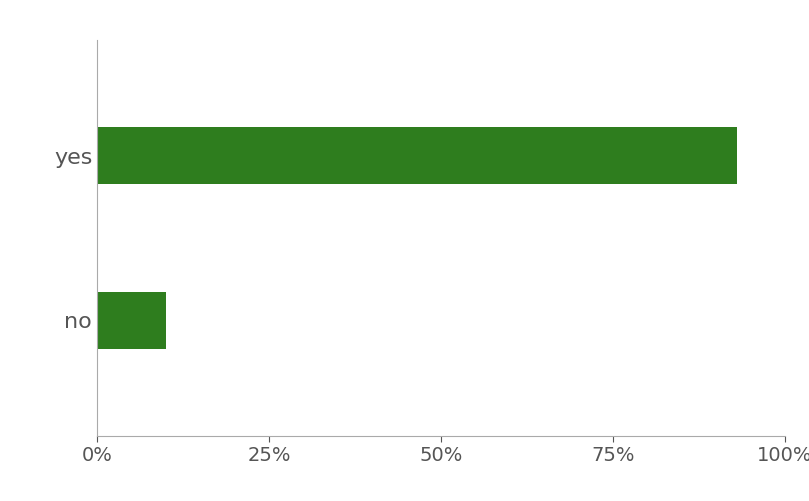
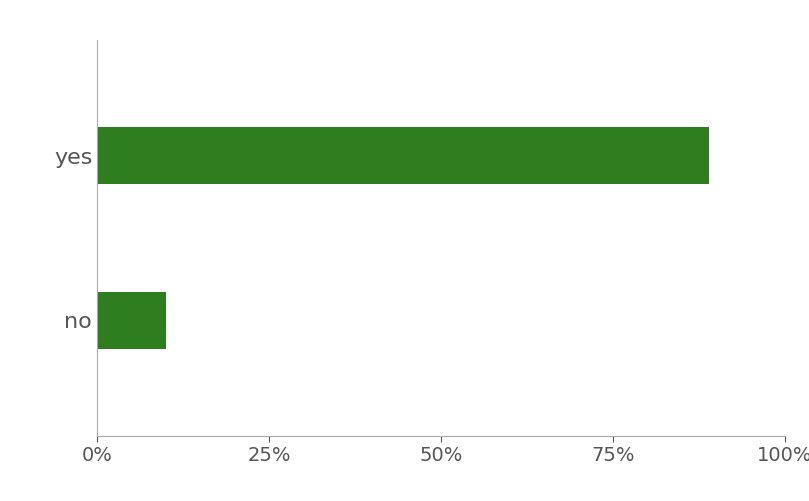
yes: 93% -> 89%
